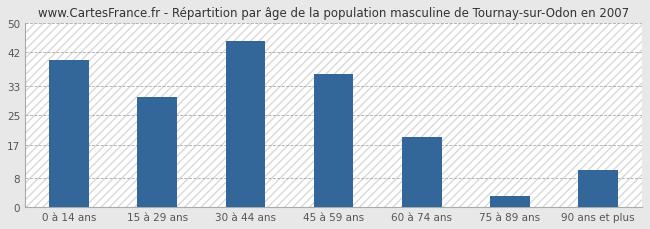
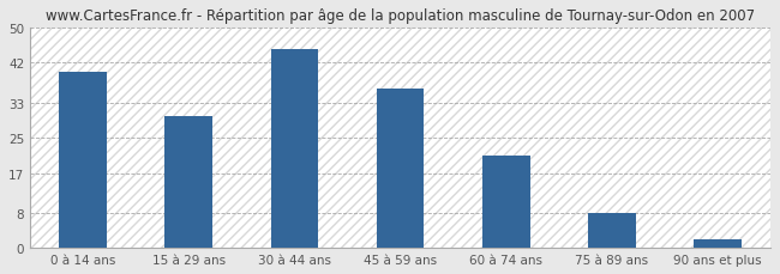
60 à 74 ans: 19 -> 21
75 à 89 ans: 3 -> 8
90 ans et plus: 10 -> 2
